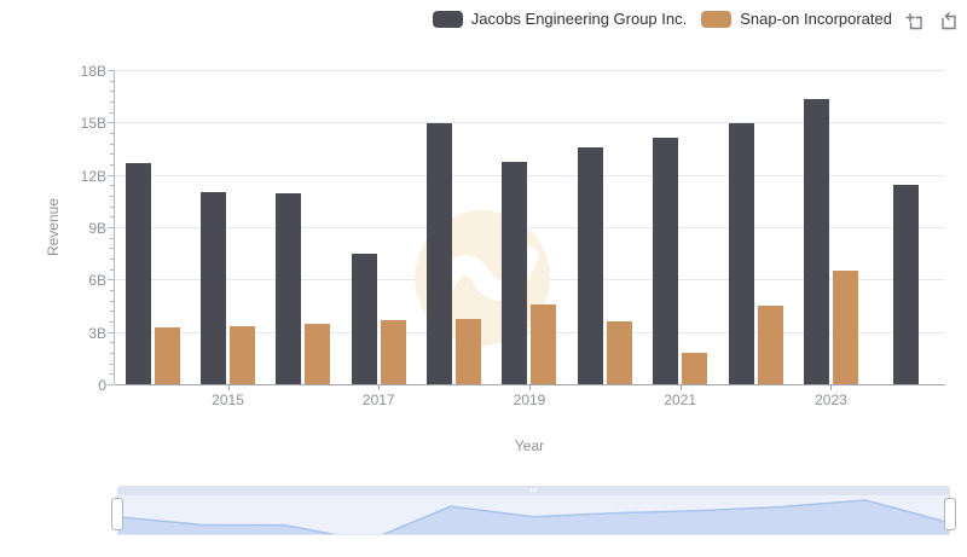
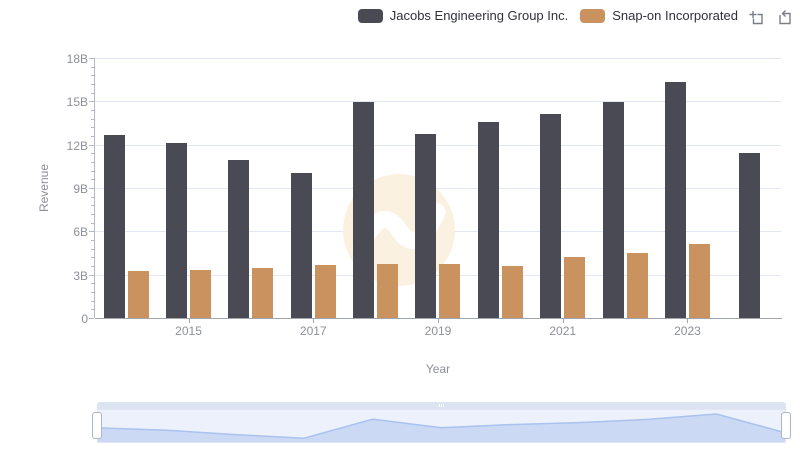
Jacobs Engineering Group Inc./2015: 11.0B -> 12.1B
Jacobs Engineering Group Inc./2017: 7.5B -> 10.0B
Snap-on Incorporated/2019: 4.6B -> 3.7B
Snap-on Incorporated/2021: 1.8B -> 4.2B
Snap-on Incorporated/2023: 6.5B -> 5.1B
